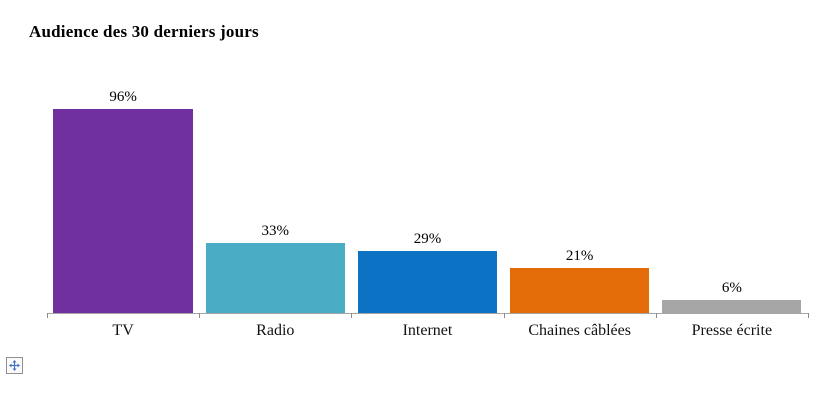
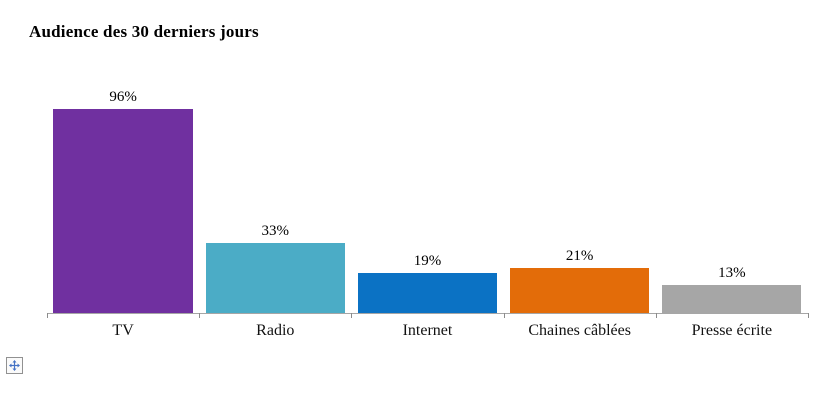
Internet: 29% -> 19%
Presse écrite: 6% -> 13%
